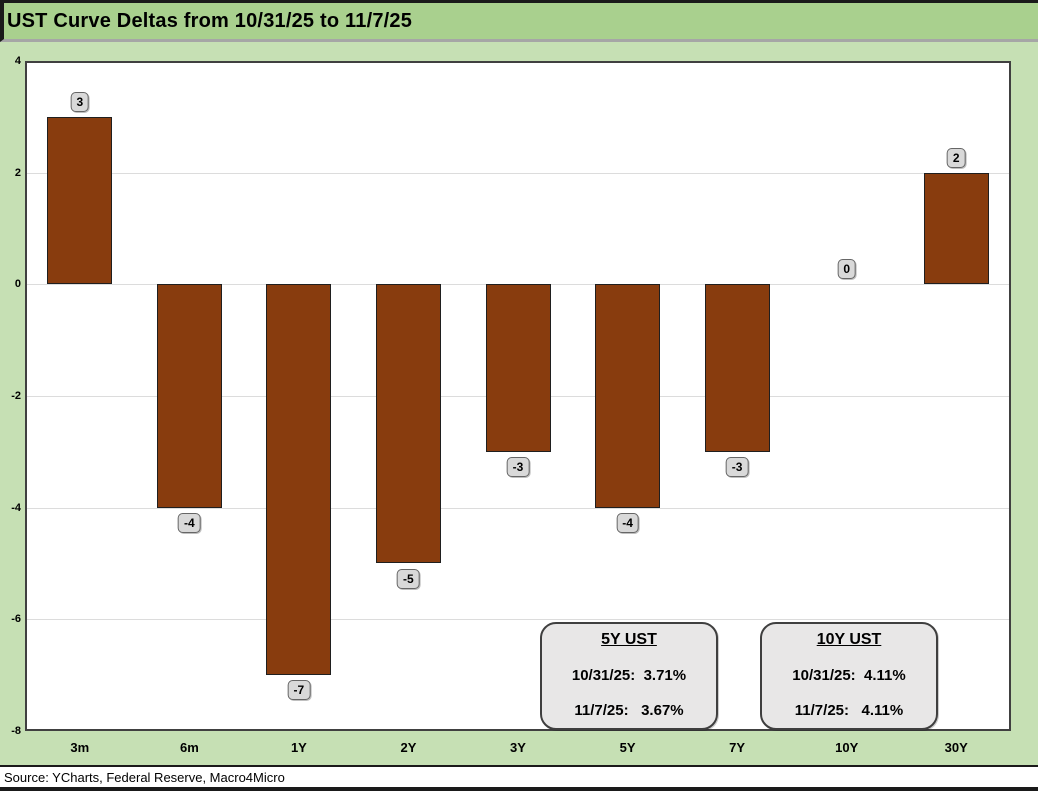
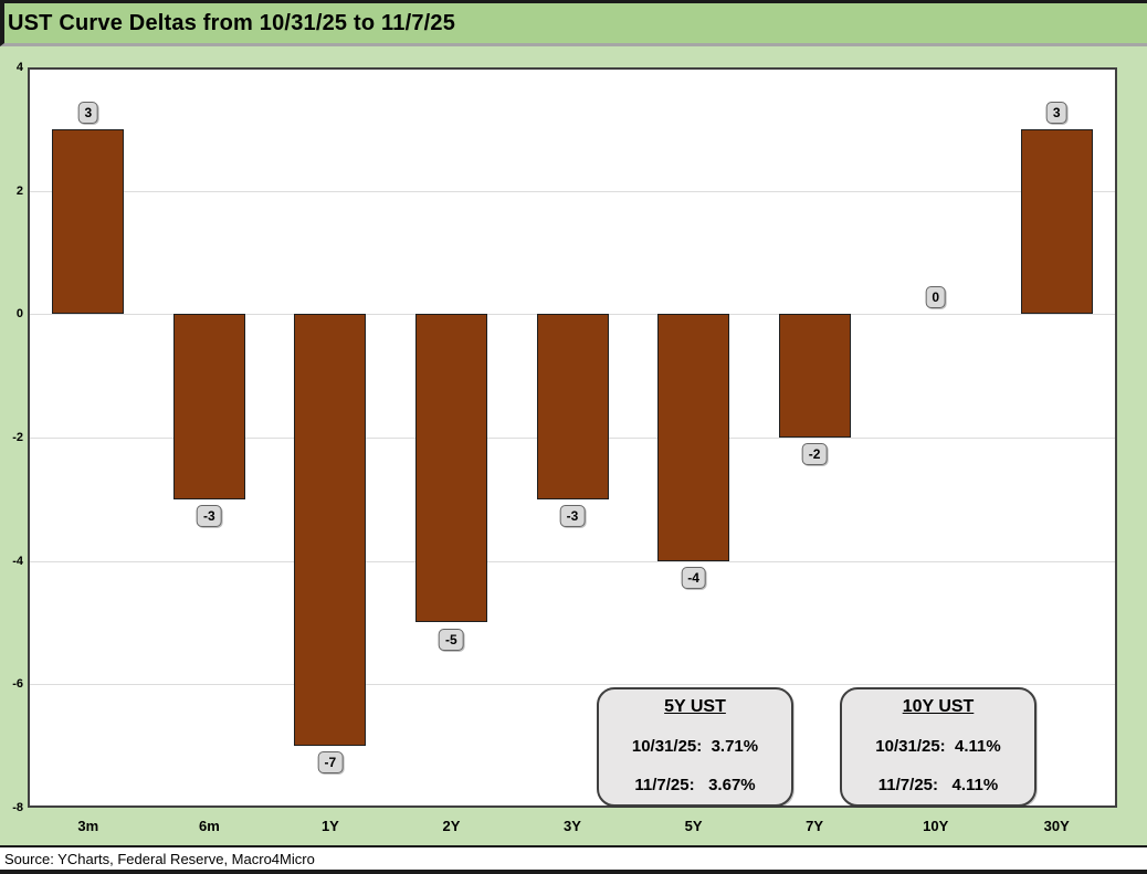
6m: -4 -> -3
7Y: -3 -> -2
30Y: 2 -> 3
